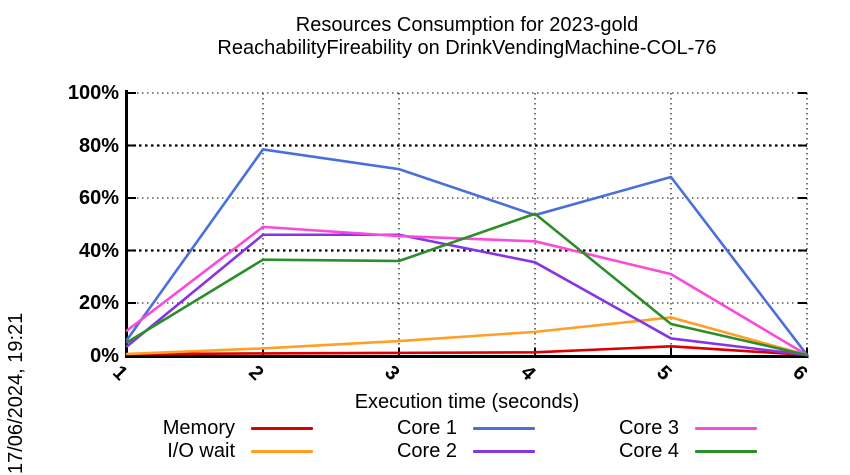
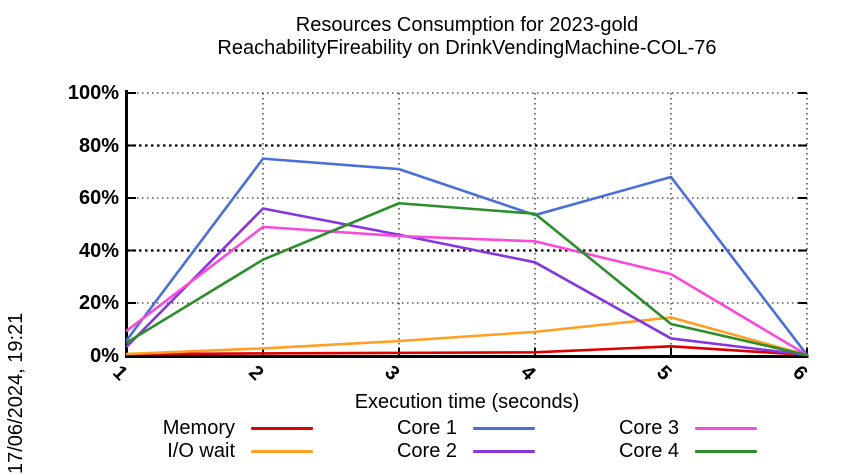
Core 1/2: 78% -> 75%
Core 2/2: 46% -> 56%
Core 4/3: 36% -> 58%
